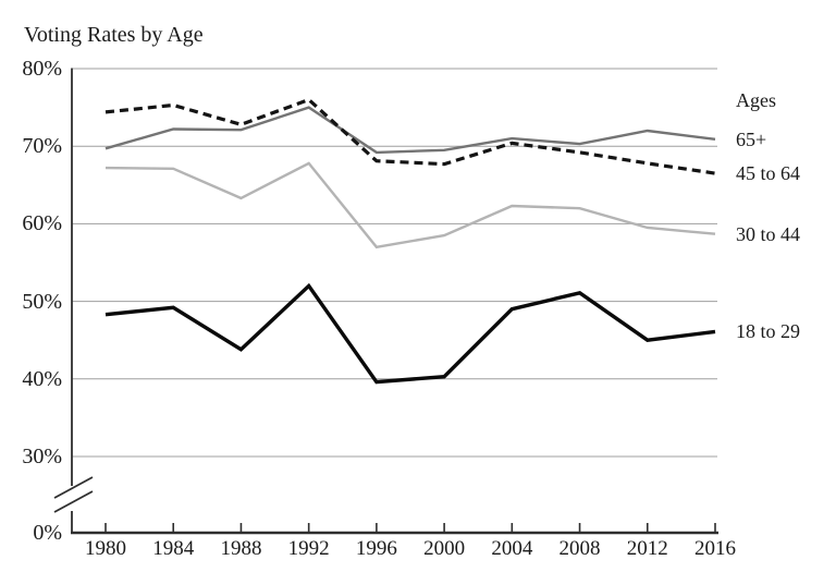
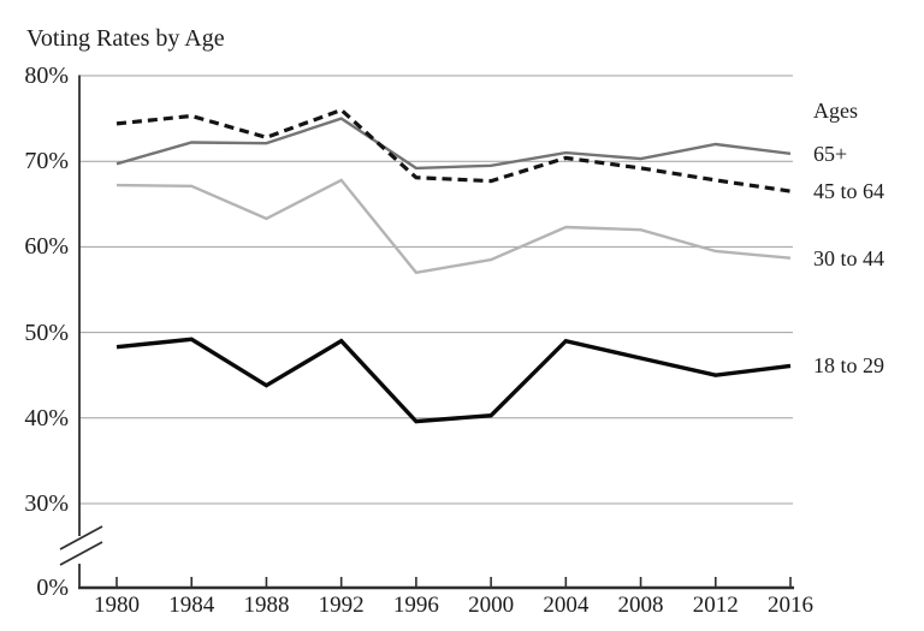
18 to 29/1992: 52% -> 49%
18 to 29/2008: 51% -> 47%
